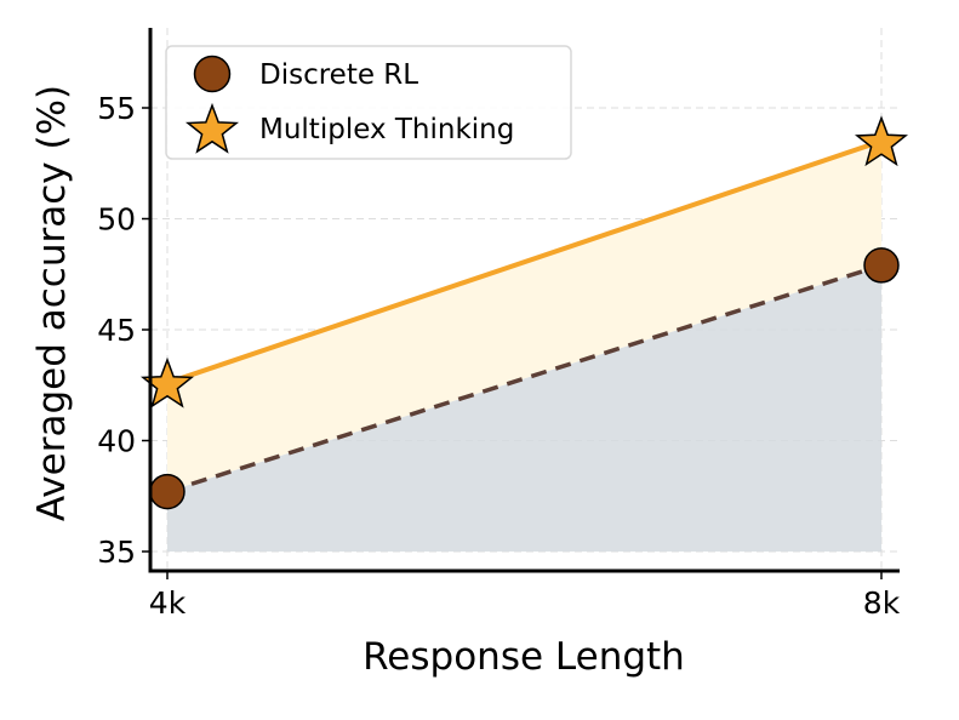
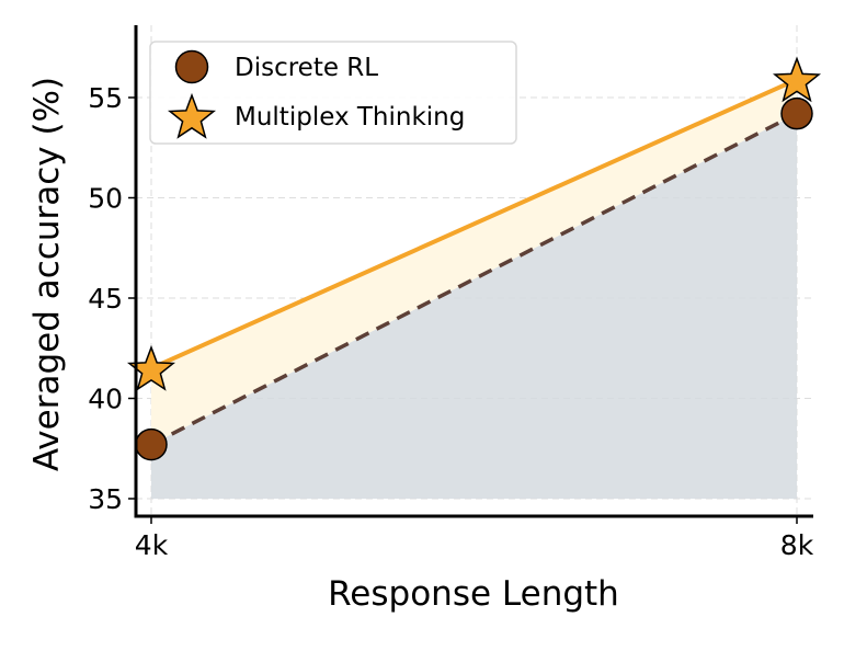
Multiplex Thinking/4k: 42.6 -> 41.5
Discrete RL/8k: 47.9 -> 54.2
Multiplex Thinking/8k: 53.5 -> 55.9
